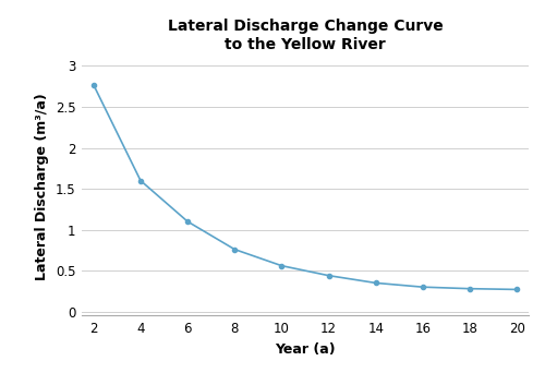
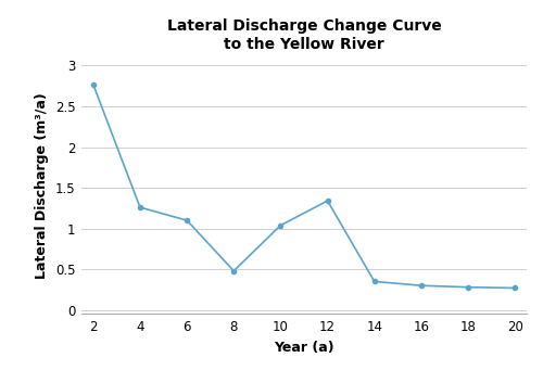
4: 1.60 -> 1.26
8: 0.76 -> 0.48
10: 0.56 -> 1.04
12: 0.44 -> 1.34
